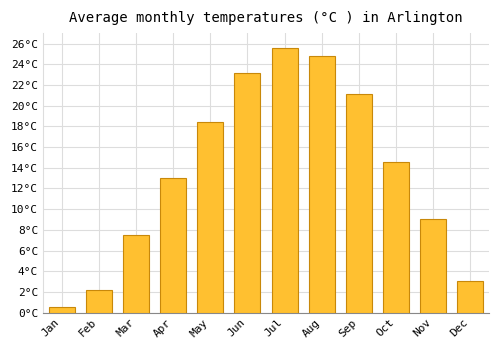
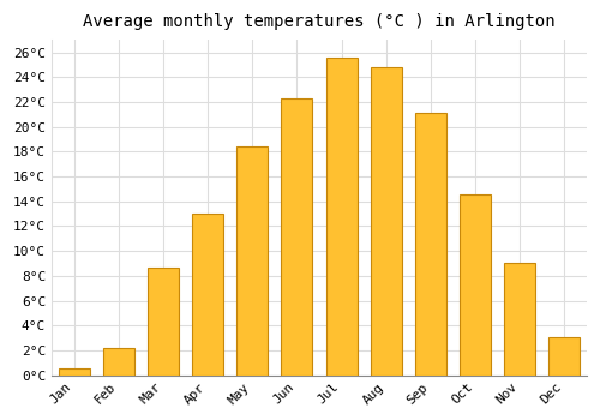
Mar: 7.5°C -> 8.7°C
Jun: 23.2°C -> 22.3°C
